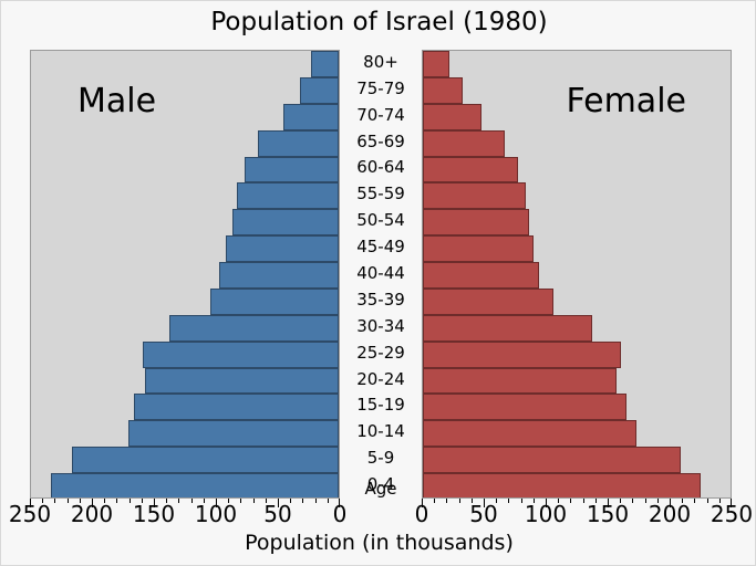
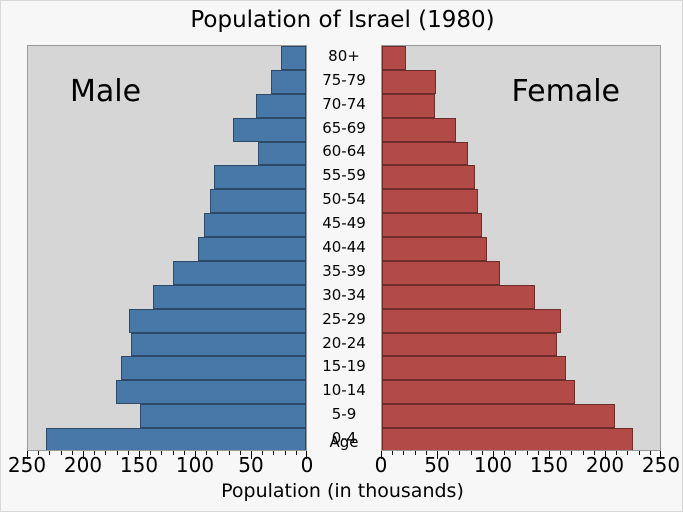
Female/75-79: 32 -> 48
Male/60-64: 76 -> 43
Male/35-39: 104 -> 119
Male/5-9: 215 -> 148
